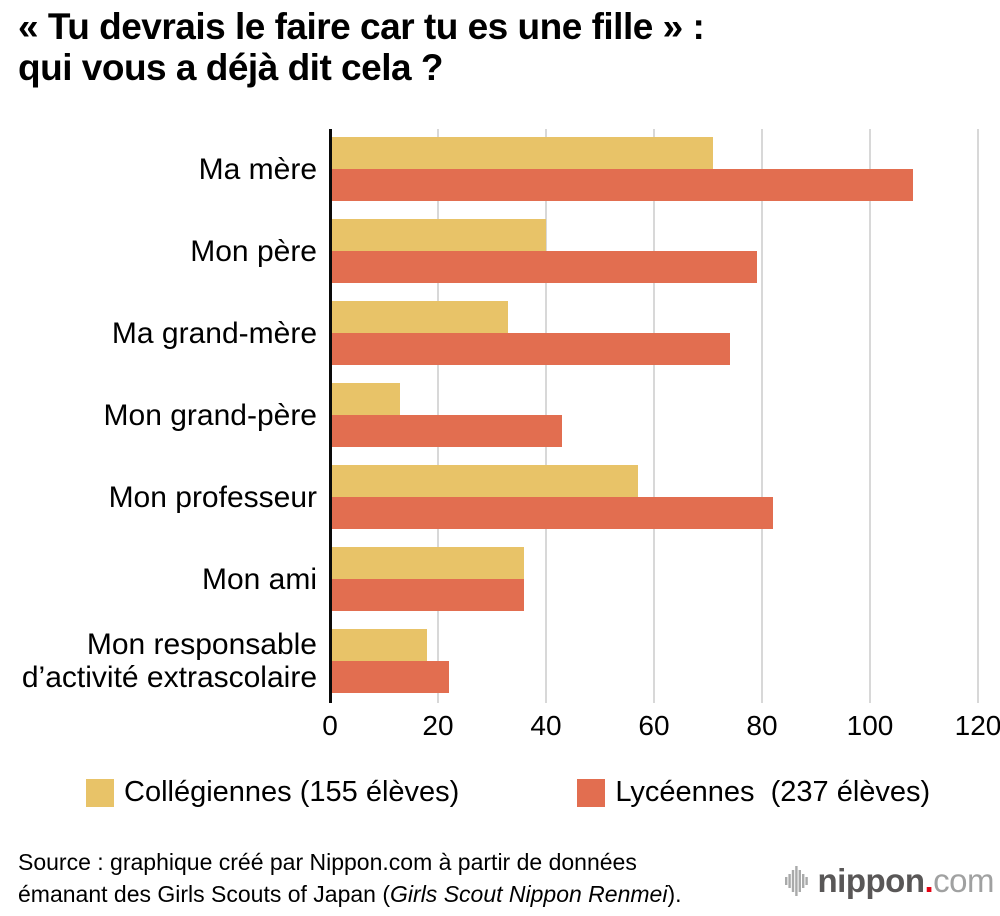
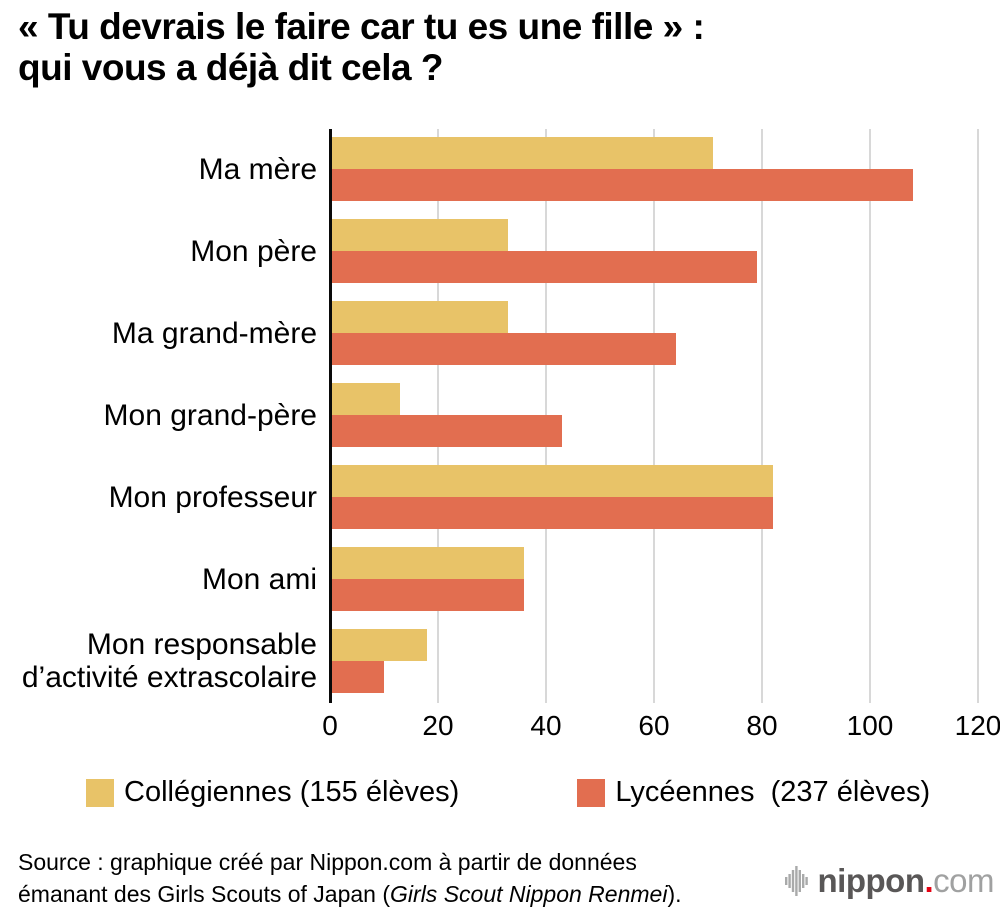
Collégiennes (155 élèves)/Mon père: 40 -> 33
Lycéennes (237 élèves)/Ma grand-mère: 74 -> 64
Collégiennes (155 élèves)/Mon professeur: 57 -> 82
Lycéennes (237 élèves)/Mon responsable d’activité extrascolaire: 22 -> 10
